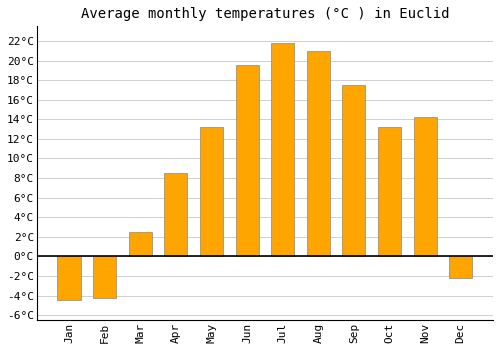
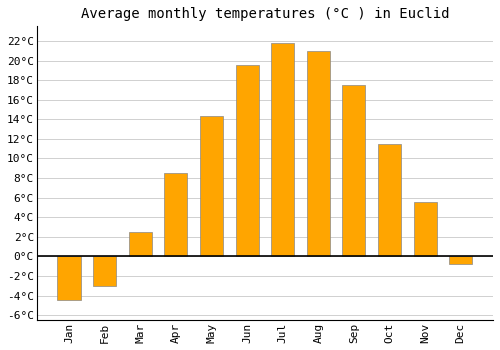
Feb: -4.2°C -> -3.0°C
May: 13.2°C -> 14.3°C
Oct: 13.2°C -> 11.5°C
Nov: 14.2°C -> 5.6°C
Dec: -2.2°C -> -0.8°C
